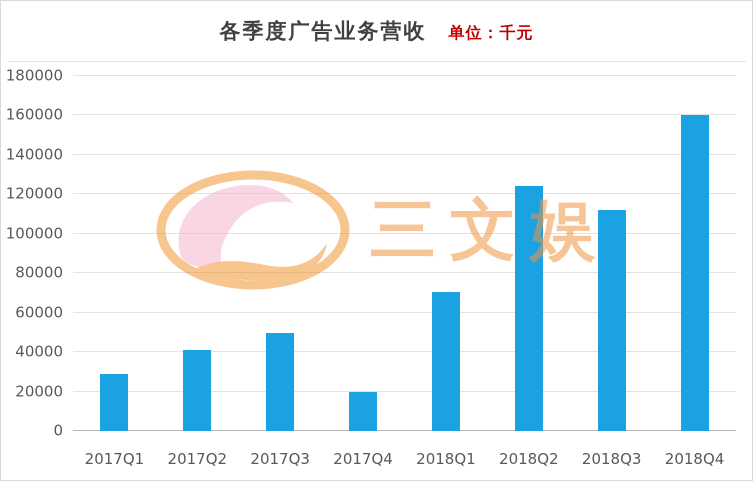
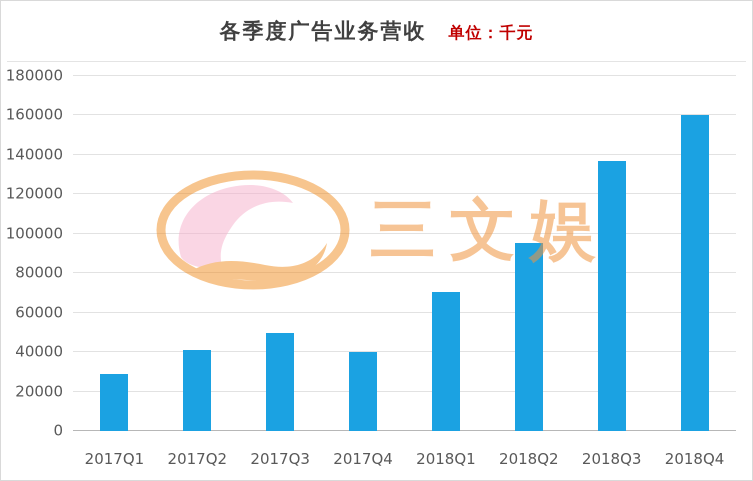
2017Q4: 20000 -> 40000
2018Q2: 124000 -> 96000
2018Q3: 112000 -> 137000
